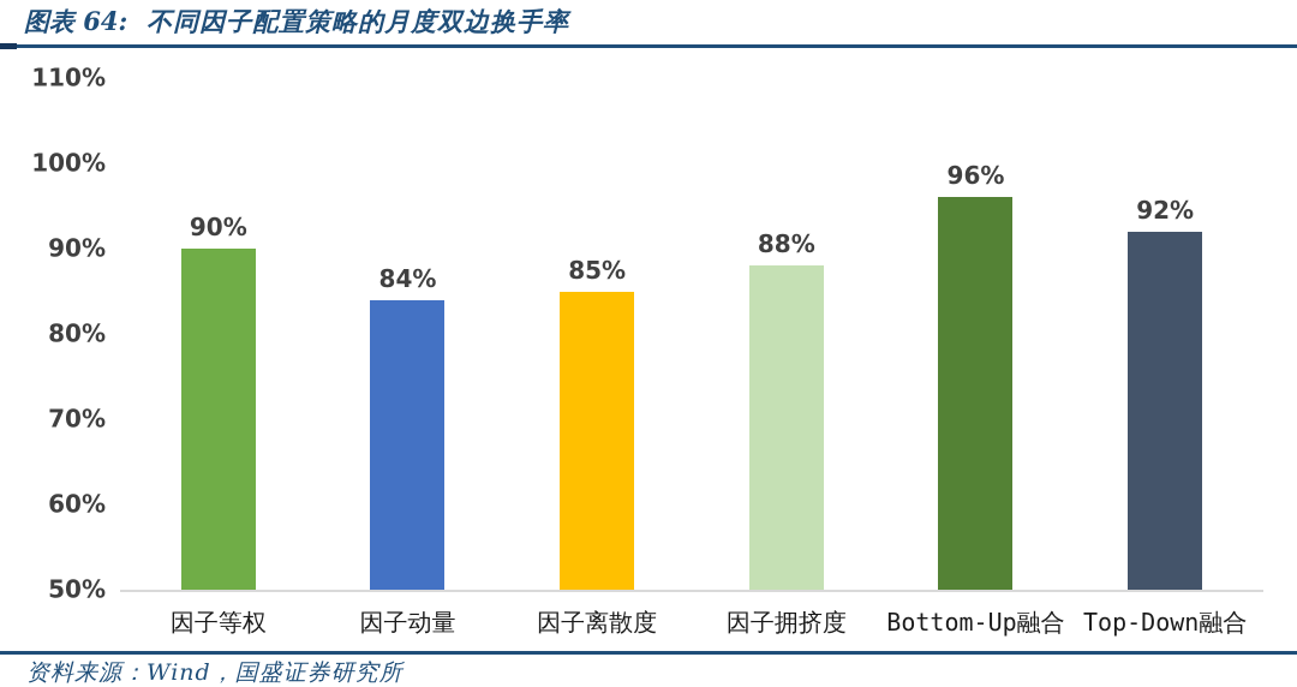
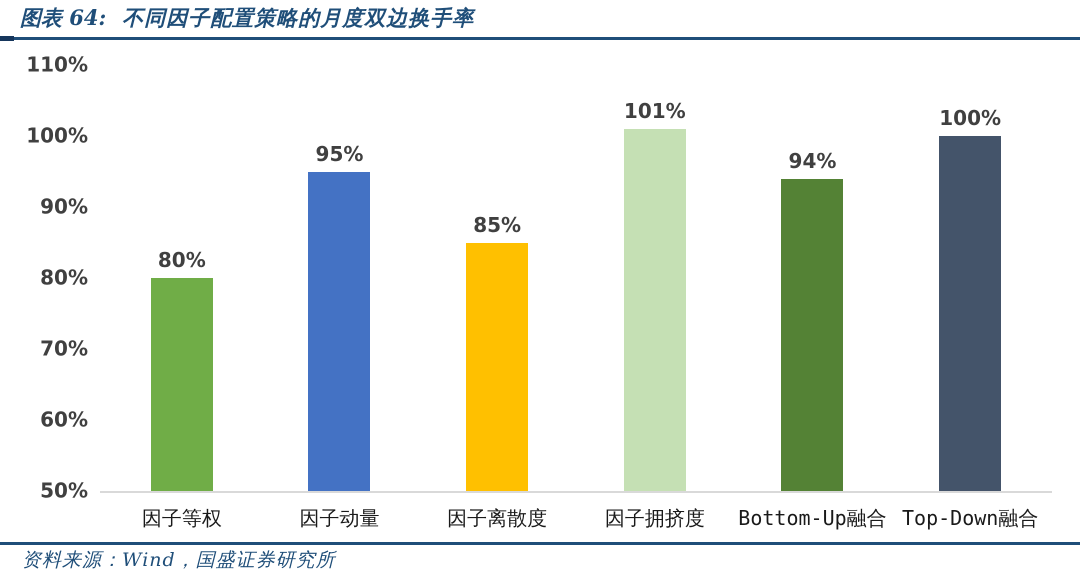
因子等权: 90% -> 80%
因子动量: 84% -> 95%
因子拥挤度: 88% -> 101%
Bottom-Up融合: 96% -> 94%
Top-Down融合: 92% -> 100%
